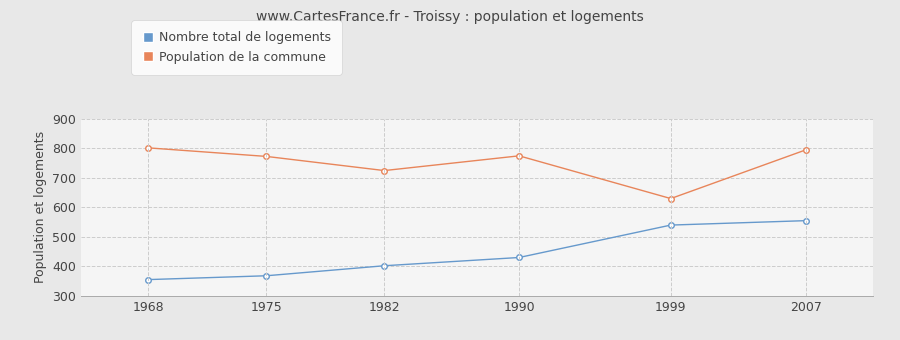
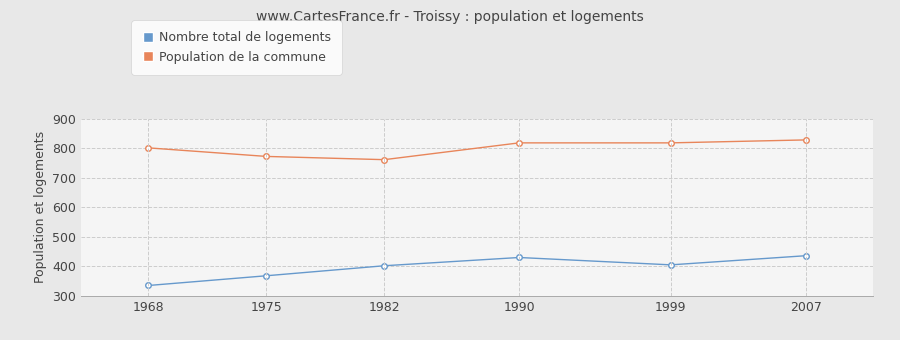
Nombre total de logements/1968: 355 -> 335
Population de la commune/1982: 725 -> 762
Population de la commune/1990: 775 -> 819
Nombre total de logements/1999: 540 -> 405
Population de la commune/1999: 630 -> 819
Nombre total de logements/2007: 555 -> 436
Population de la commune/2007: 795 -> 829
